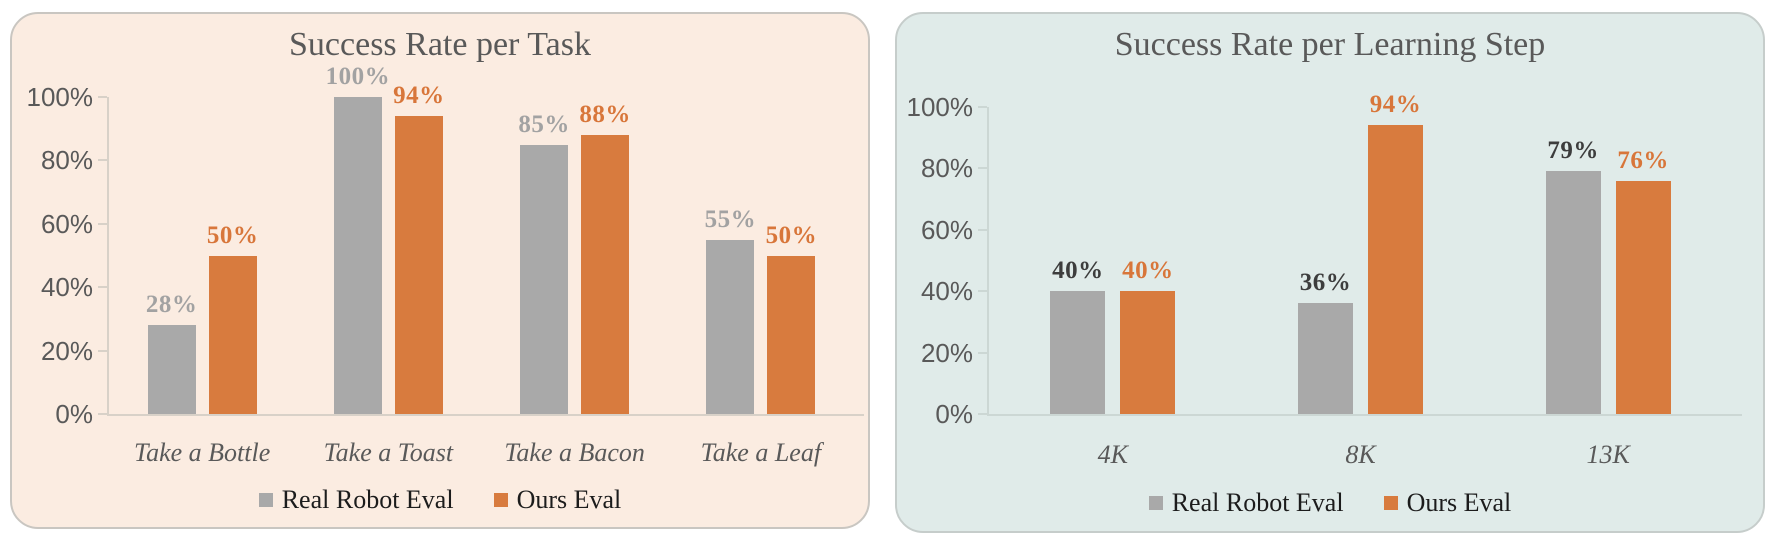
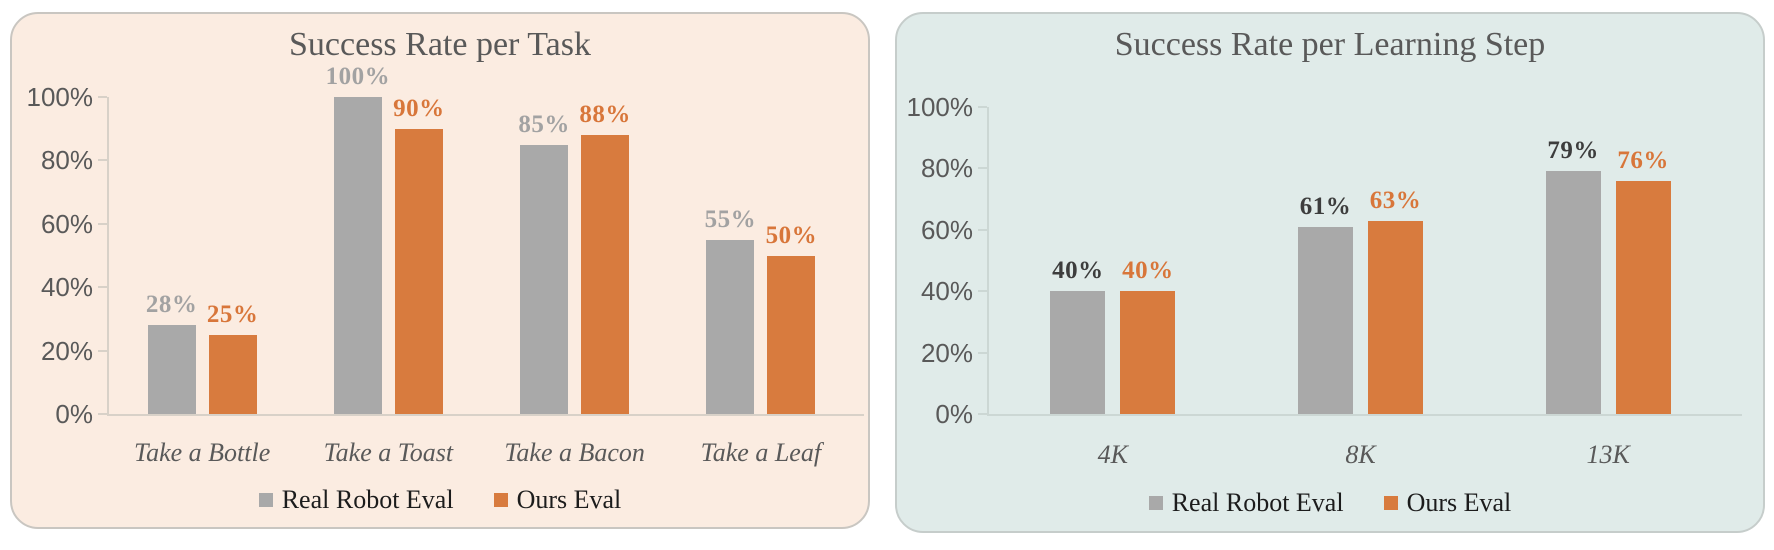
Success Rate per Task/Ours Eval/Take a Bottle: 50% -> 25%
Success Rate per Task/Ours Eval/Take a Toast: 94% -> 90%
Success Rate per Learning Step/Real Robot Eval/8K: 36% -> 61%
Success Rate per Learning Step/Ours Eval/8K: 94% -> 63%
